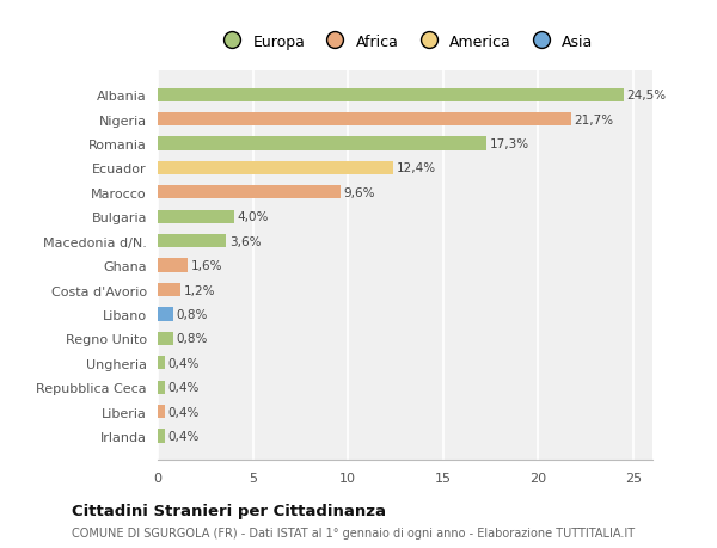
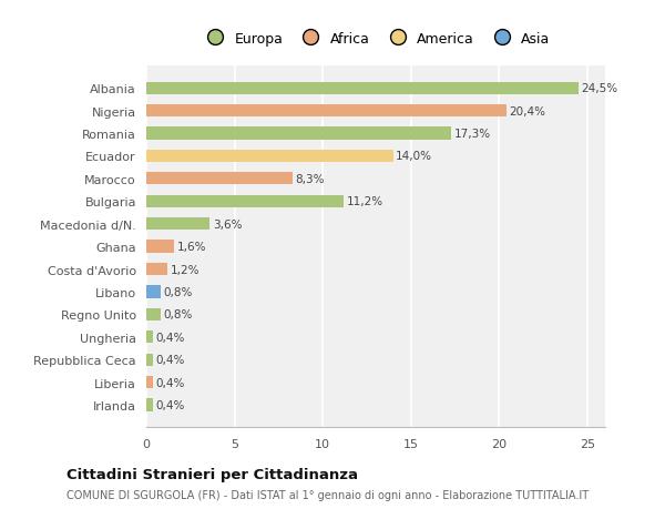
Nigeria: 21,7% -> 20,4%
Ecuador: 12,4% -> 14,0%
Marocco: 9,6% -> 8,3%
Bulgaria: 4,0% -> 11,2%
